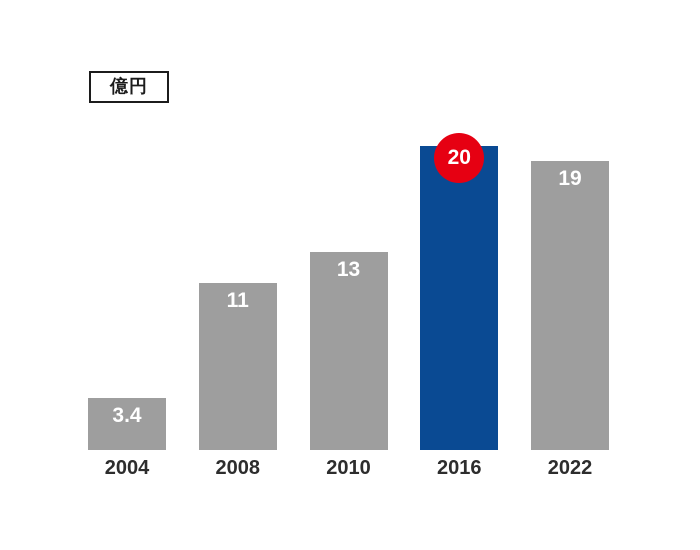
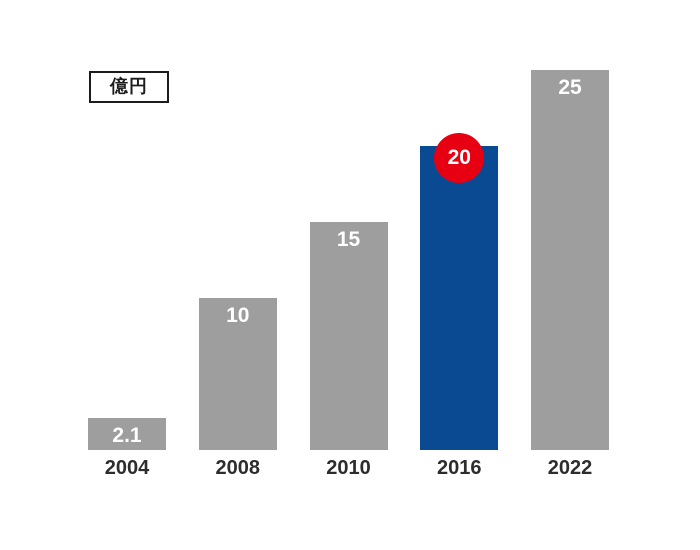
2004: 3.4 -> 2.1
2008: 11 -> 10
2010: 13 -> 15
2022: 19 -> 25
